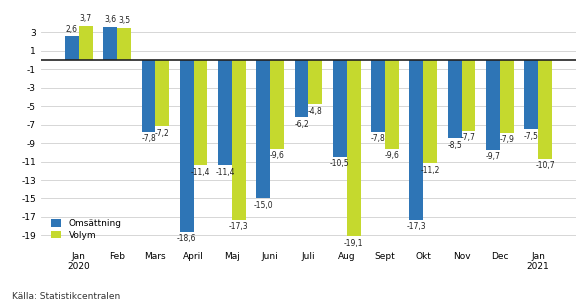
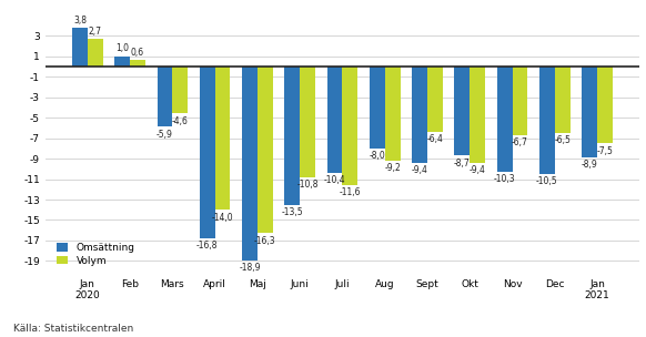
Omsättning/Jan 2020: 2,6 -> 3,8
Volym/Jan 2020: 3,7 -> 2,7
Omsättning/Feb: 3,6 -> 1,0
Volym/Feb: 3,5 -> 0,6
Omsättning/Mars: -7,8 -> -5,9
Volym/Mars: -7,2 -> -4,6
Omsättning/April: -18,6 -> -16,8
Volym/April: -11,4 -> -14,0
Omsättning/Maj: -11,4 -> -18,9
Volym/Maj: -17,3 -> -16,3
Omsättning/Juni: -15,0 -> -13,5
Volym/Juni: -9,6 -> -10,8
Omsättning/Juli: -6,2 -> -10,4
Volym/Juli: -4,8 -> -11,6
Omsättning/Aug: -10,5 -> -8,0
Volym/Aug: -19,1 -> -9,2
Omsättning/Sept: -7,8 -> -9,4
Volym/Sept: -9,6 -> -6,4
Omsättning/Okt: -17,3 -> -8,7
Volym/Okt: -11,2 -> -9,4
Omsättning/Nov: -8,5 -> -10,3
Volym/Nov: -7,7 -> -6,7
Omsättning/Dec: -9,7 -> -10,5
Volym/Dec: -7,9 -> -6,5
Omsättning/Jan 2021: -7,5 -> -8,9
Volym/Jan 2021: -10,7 -> -7,5
